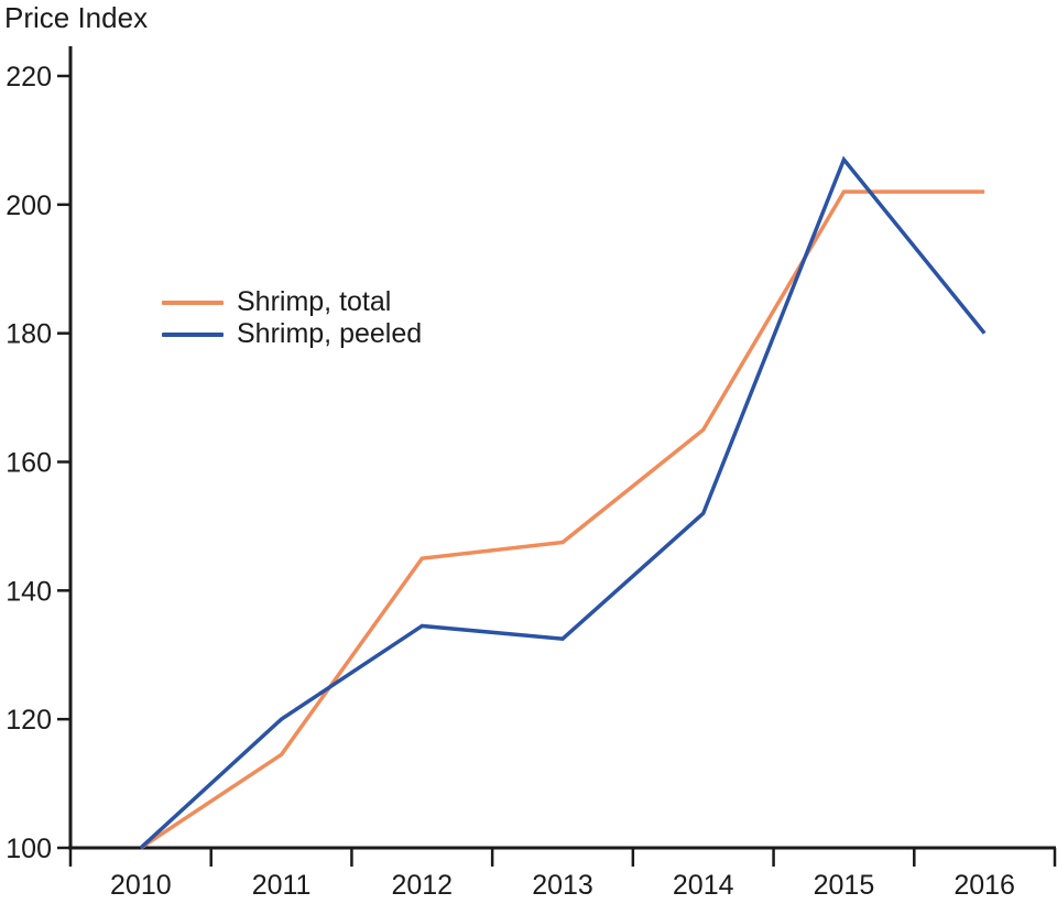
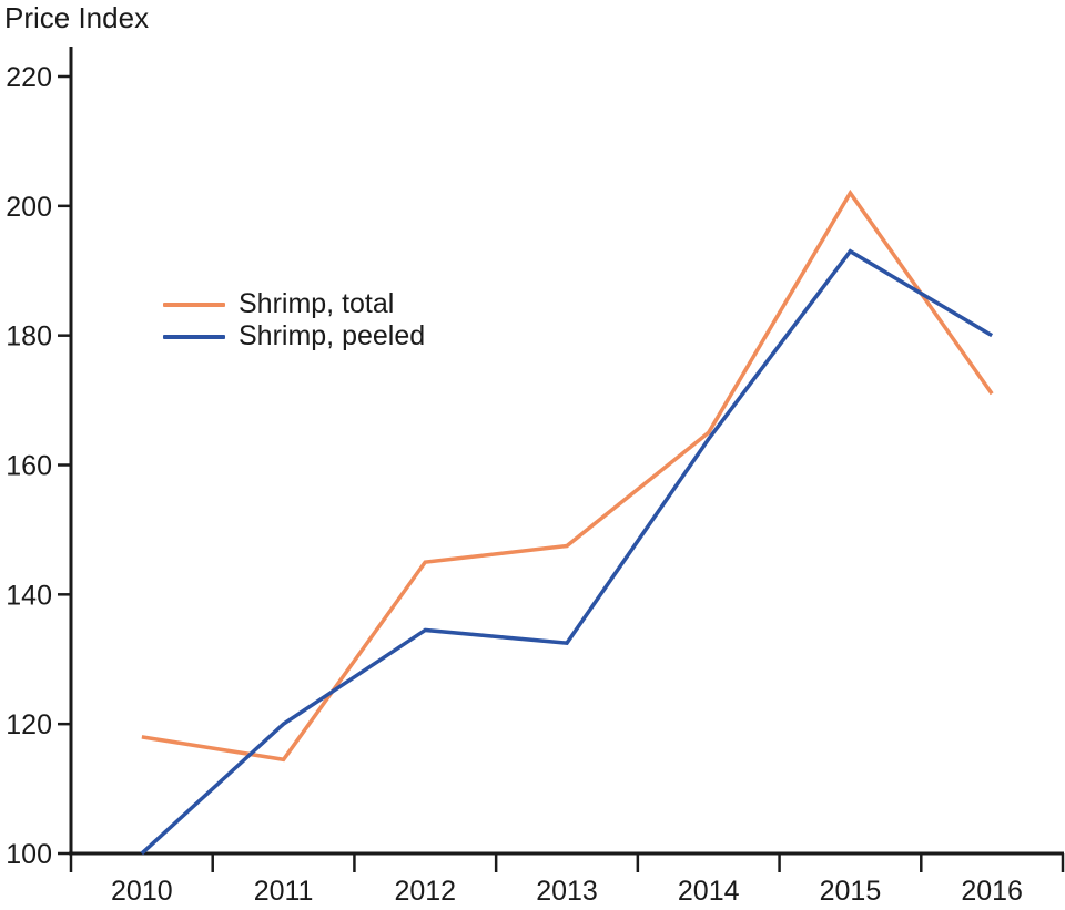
Shrimp, total/2010: 100 -> 118
Shrimp, peeled/2014: 152 -> 164
Shrimp, peeled/2015: 207 -> 193
Shrimp, total/2016: 202 -> 171
